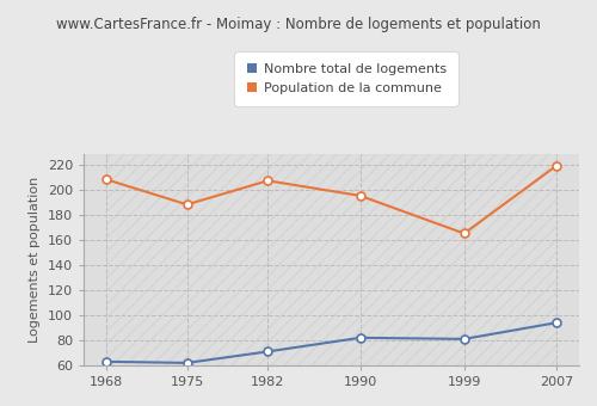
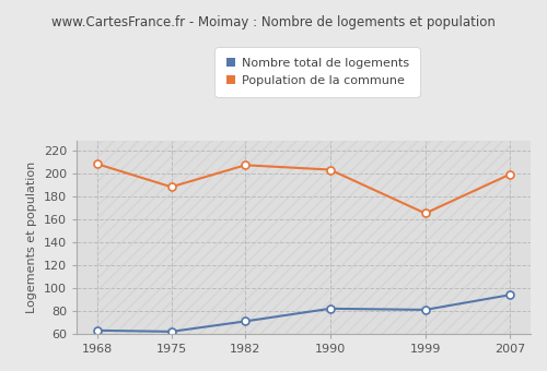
Population de la commune/1990: 195 -> 203
Population de la commune/2007: 219 -> 199
